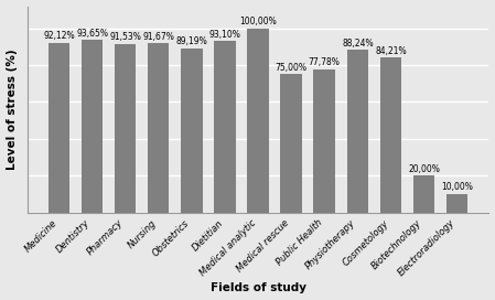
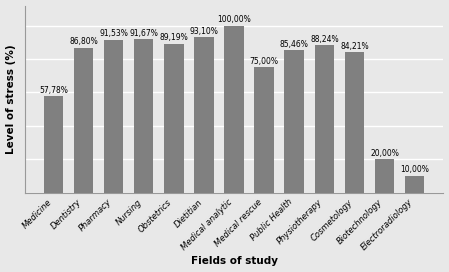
Medicine: 92,12% -> 57,78%
Dentistry: 93,65% -> 86,80%
Public Health: 77,78% -> 85,46%
